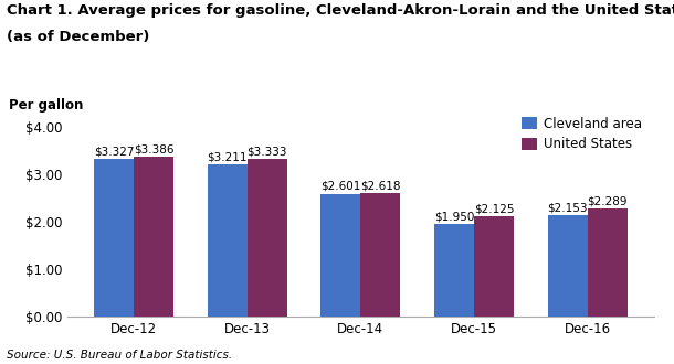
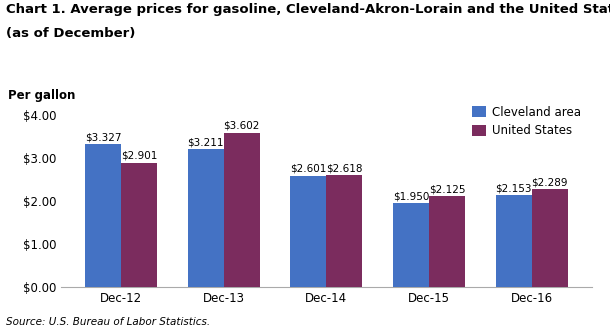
United States/Dec-12: $3.386 -> $2.901
United States/Dec-13: $3.333 -> $3.602
